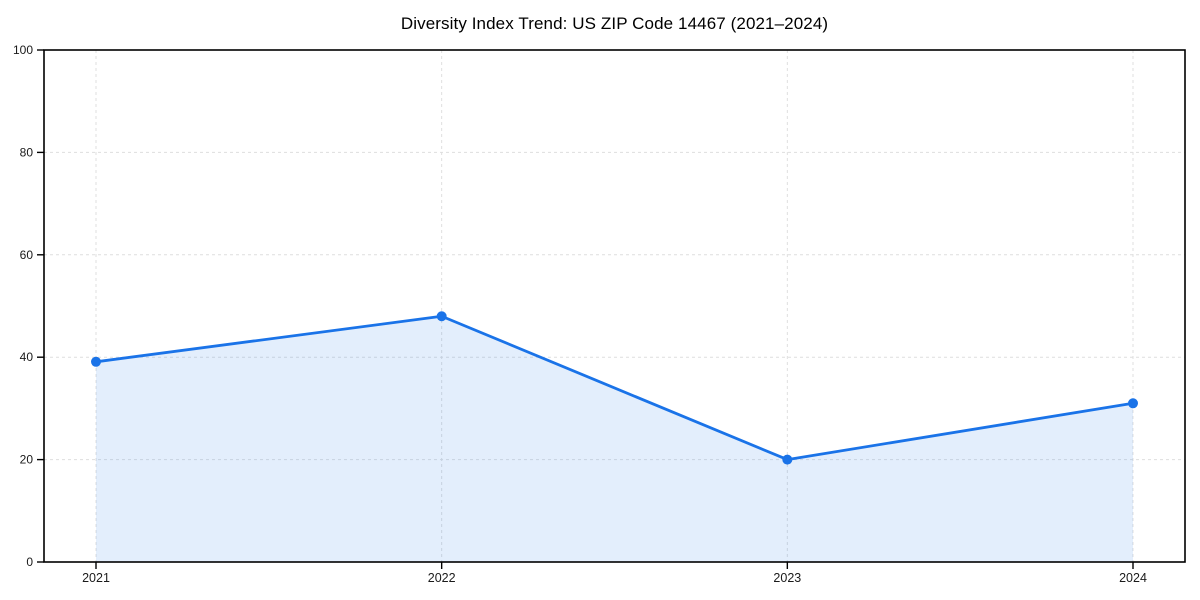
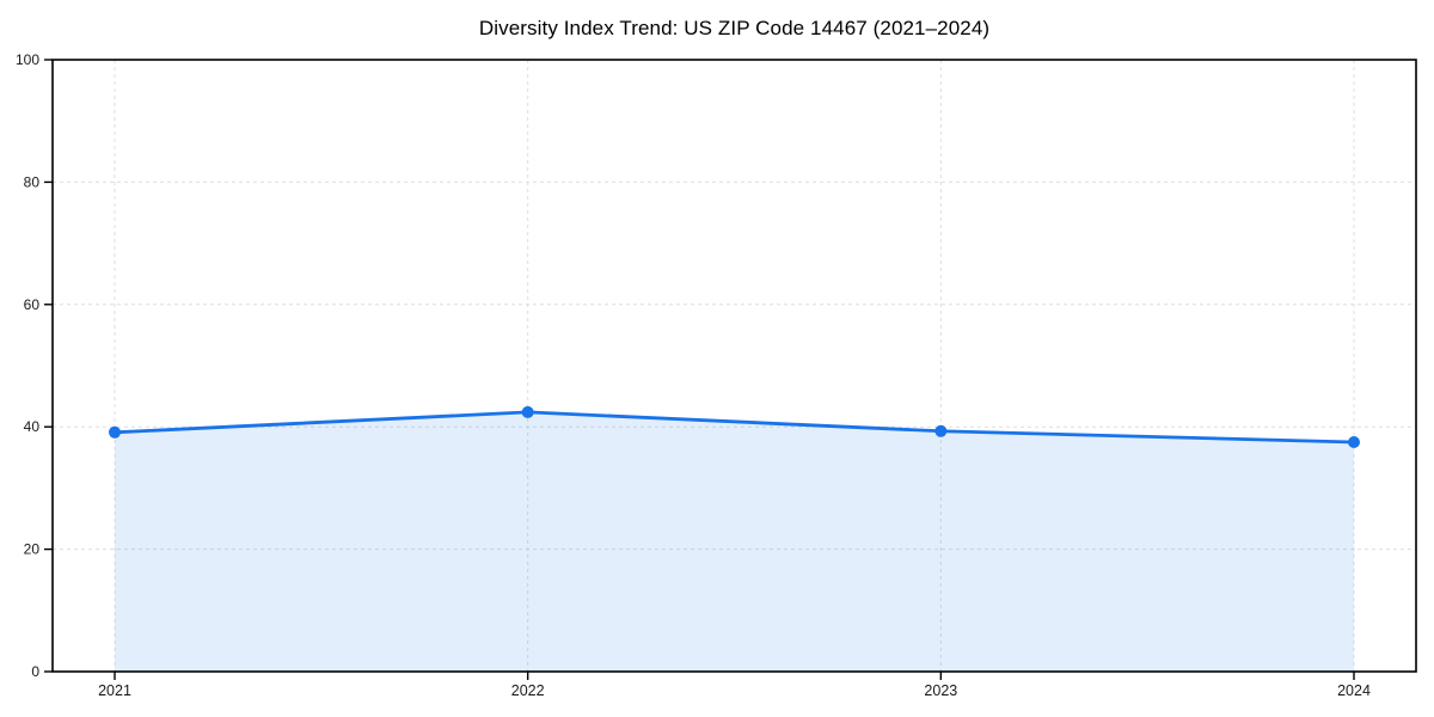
2022: 48 -> 42
2023: 20 -> 39
2024: 31 -> 38
